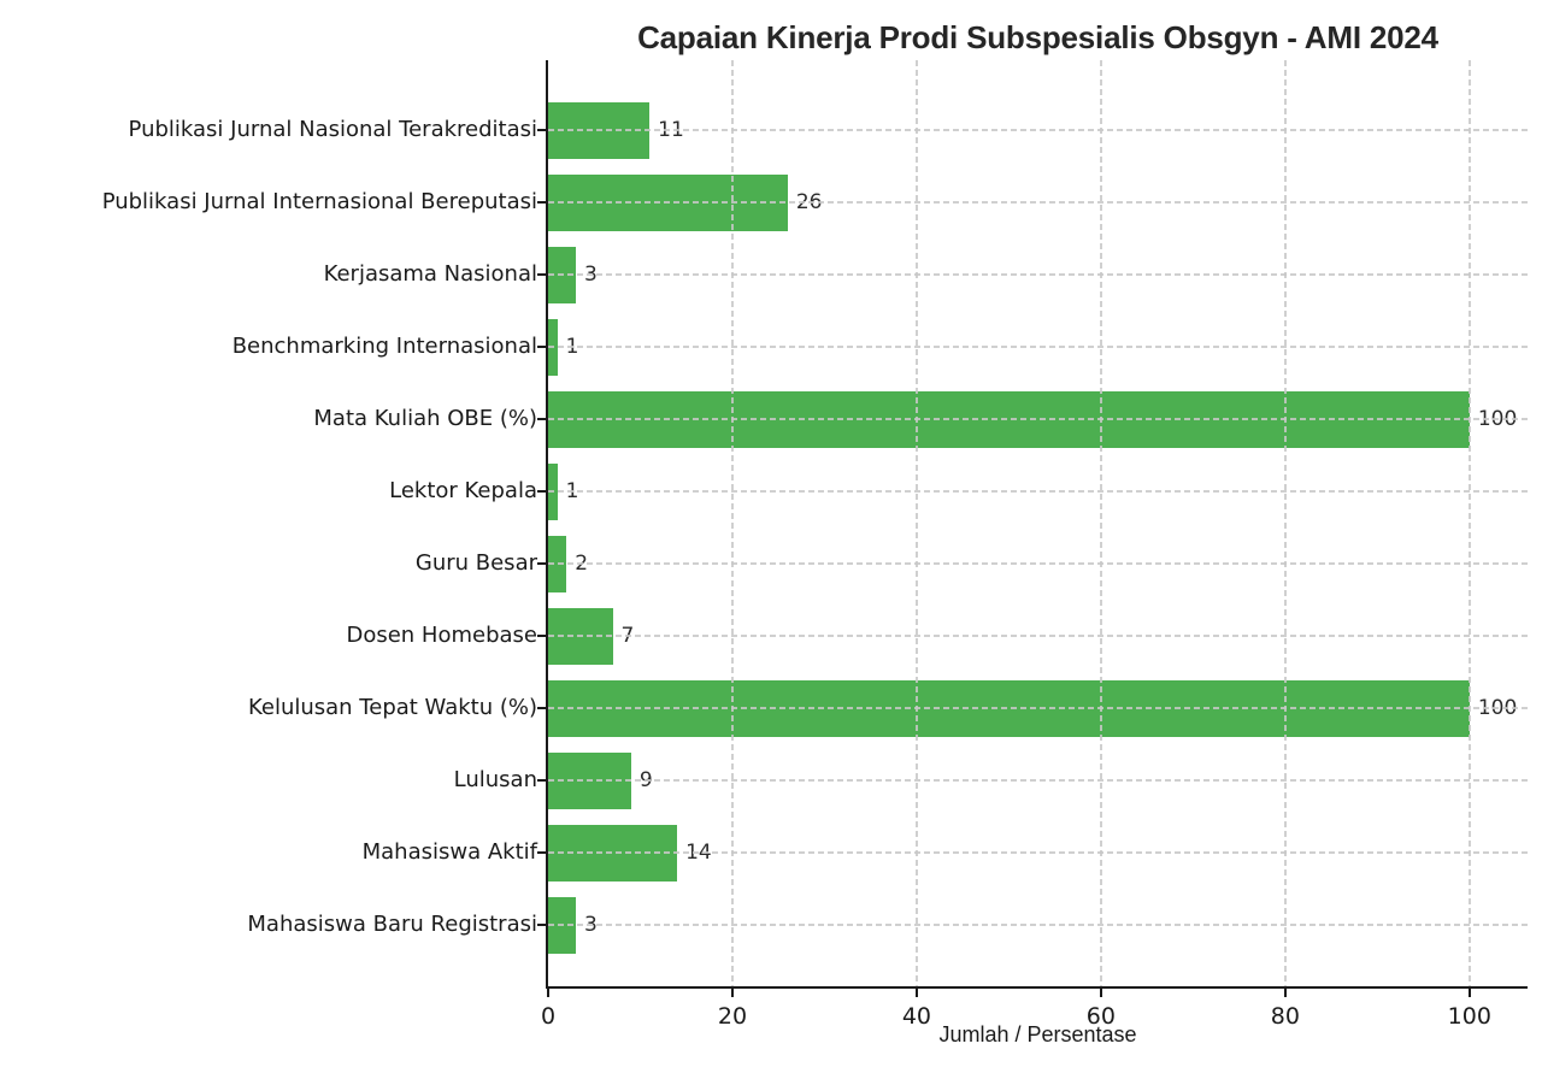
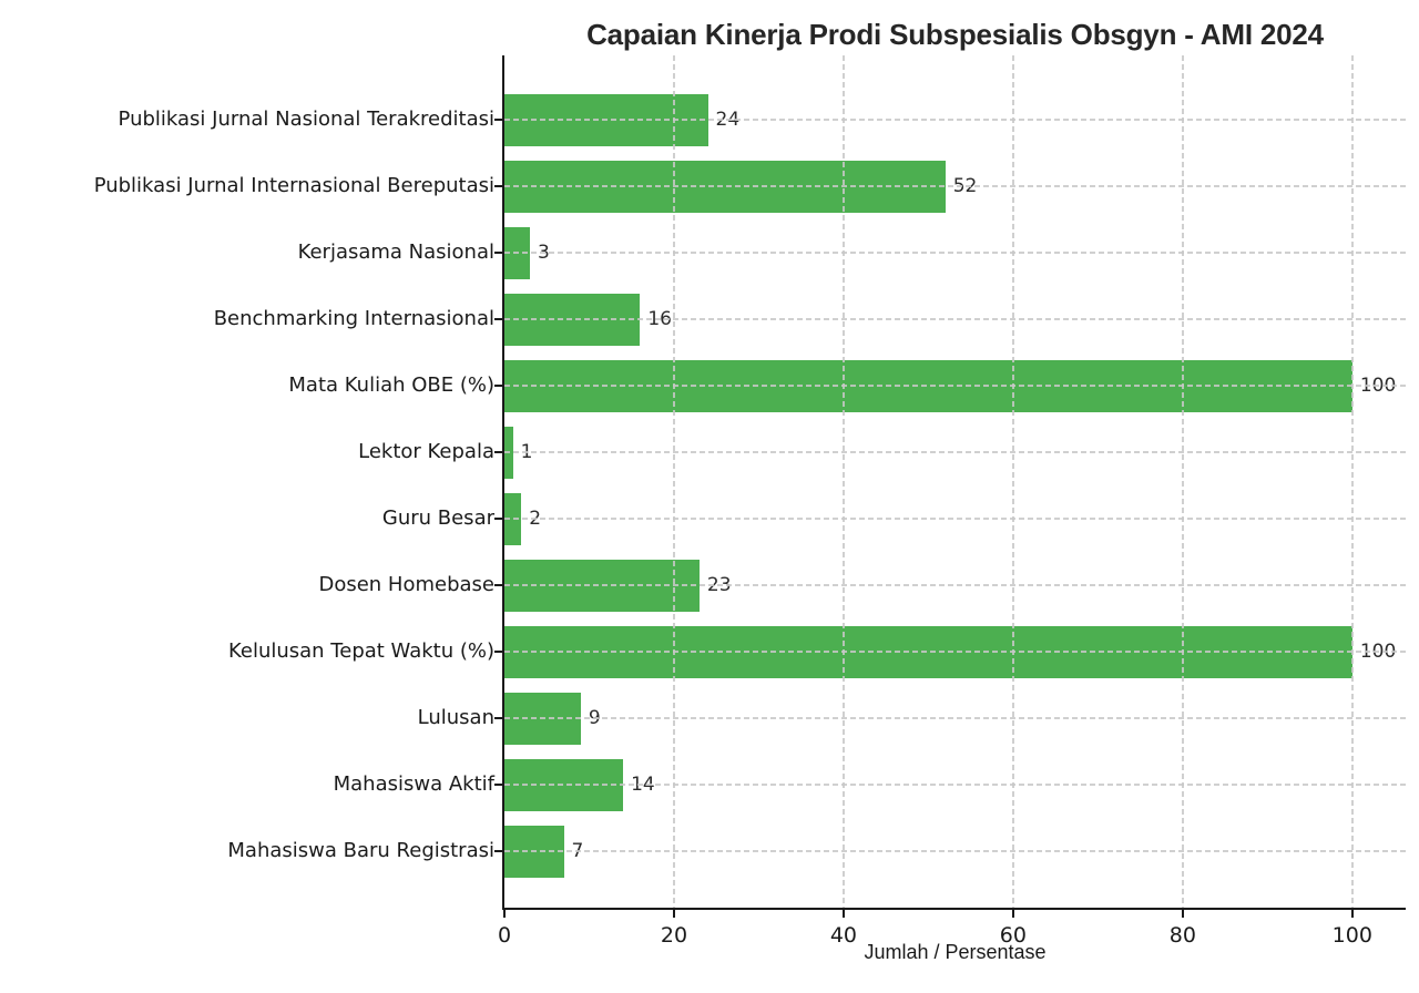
Publikasi Jurnal Nasional Terakreditasi: 11 -> 24
Publikasi Jurnal Internasional Bereputasi: 26 -> 52
Benchmarking Internasional: 1 -> 16
Dosen Homebase: 7 -> 23
Mahasiswa Baru Registrasi: 3 -> 7
